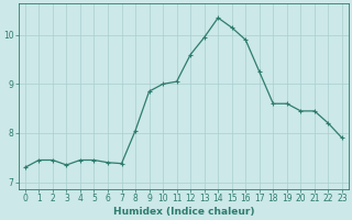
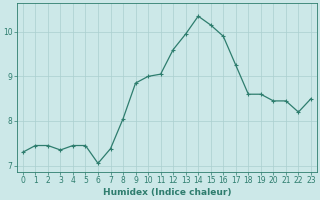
6: 7.40 -> 7.05
23: 7.90 -> 8.50
